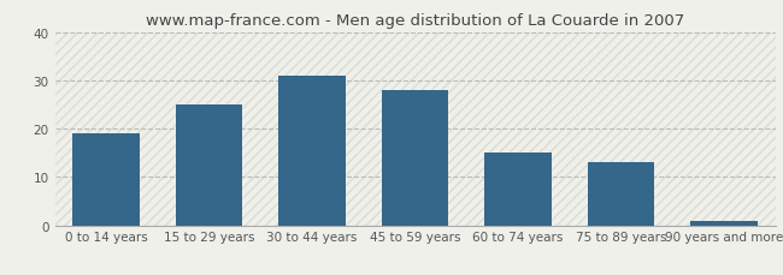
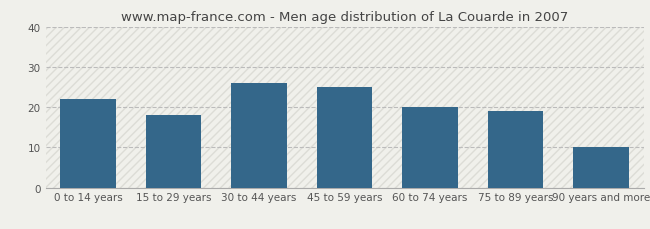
0 to 14 years: 19 -> 22
15 to 29 years: 25 -> 18
30 to 44 years: 31 -> 26
45 to 59 years: 28 -> 25
60 to 74 years: 15 -> 20
75 to 89 years: 13 -> 19
90 years and more: 1 -> 10
